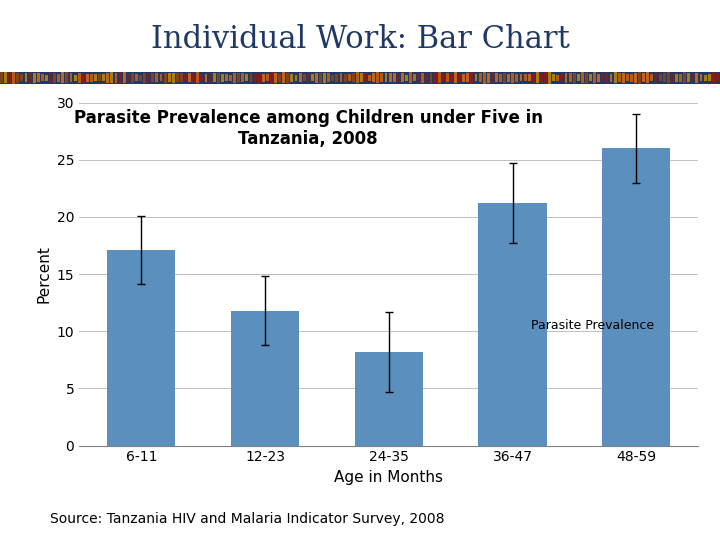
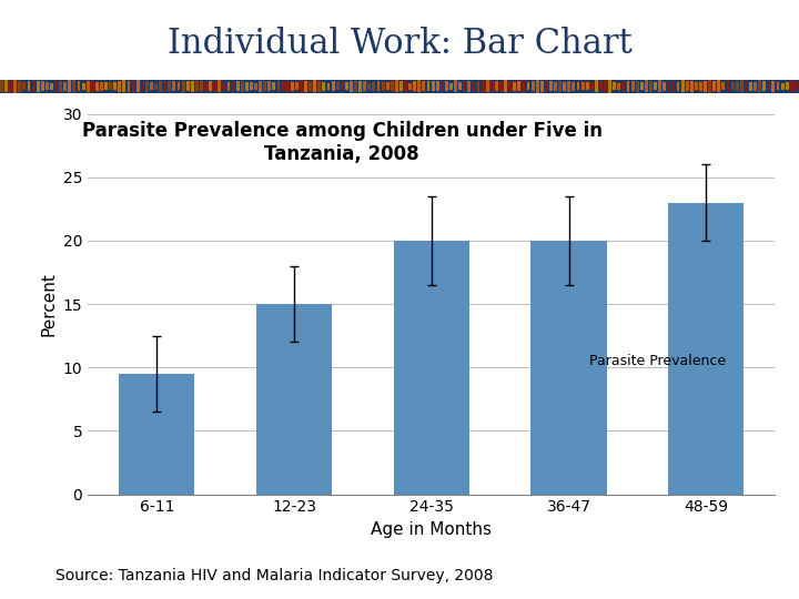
6-11: 17.1 -> 9.5
12-23: 11.8 -> 15.0
24-35: 8.2 -> 20.0
36-47: 21.2 -> 20.0
48-59: 26.0 -> 23.0
